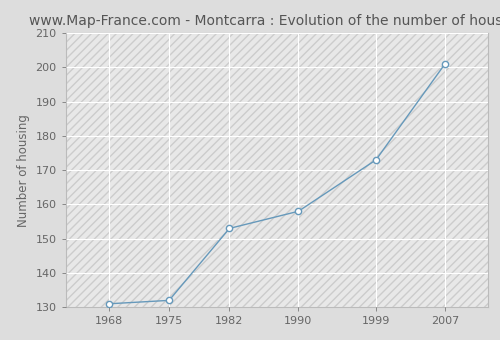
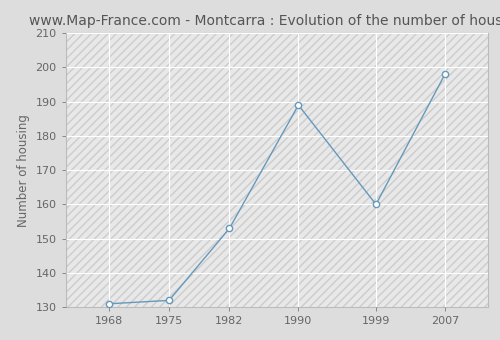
1990: 158 -> 189
1999: 173 -> 160
2007: 201 -> 198
